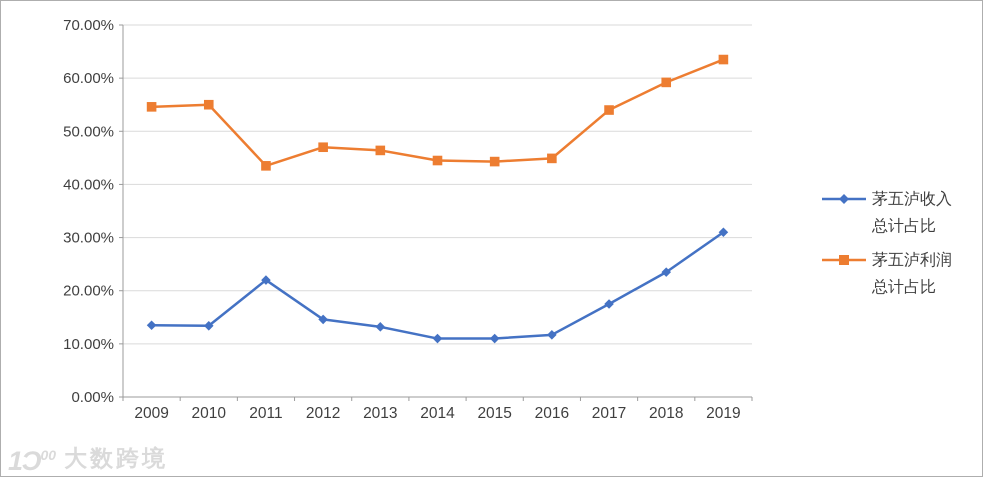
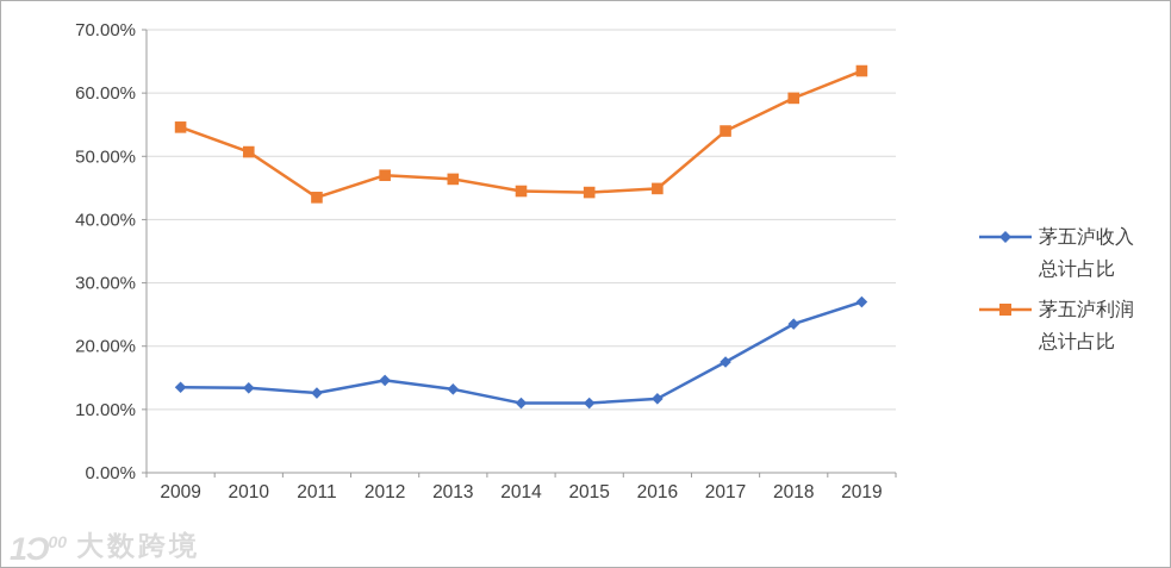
茅五泸利润总计占比/2010: 55% -> 51%
茅五泸收入总计占比/2011: 22% -> 13%
茅五泸收入总计占比/2019: 31% -> 27%
